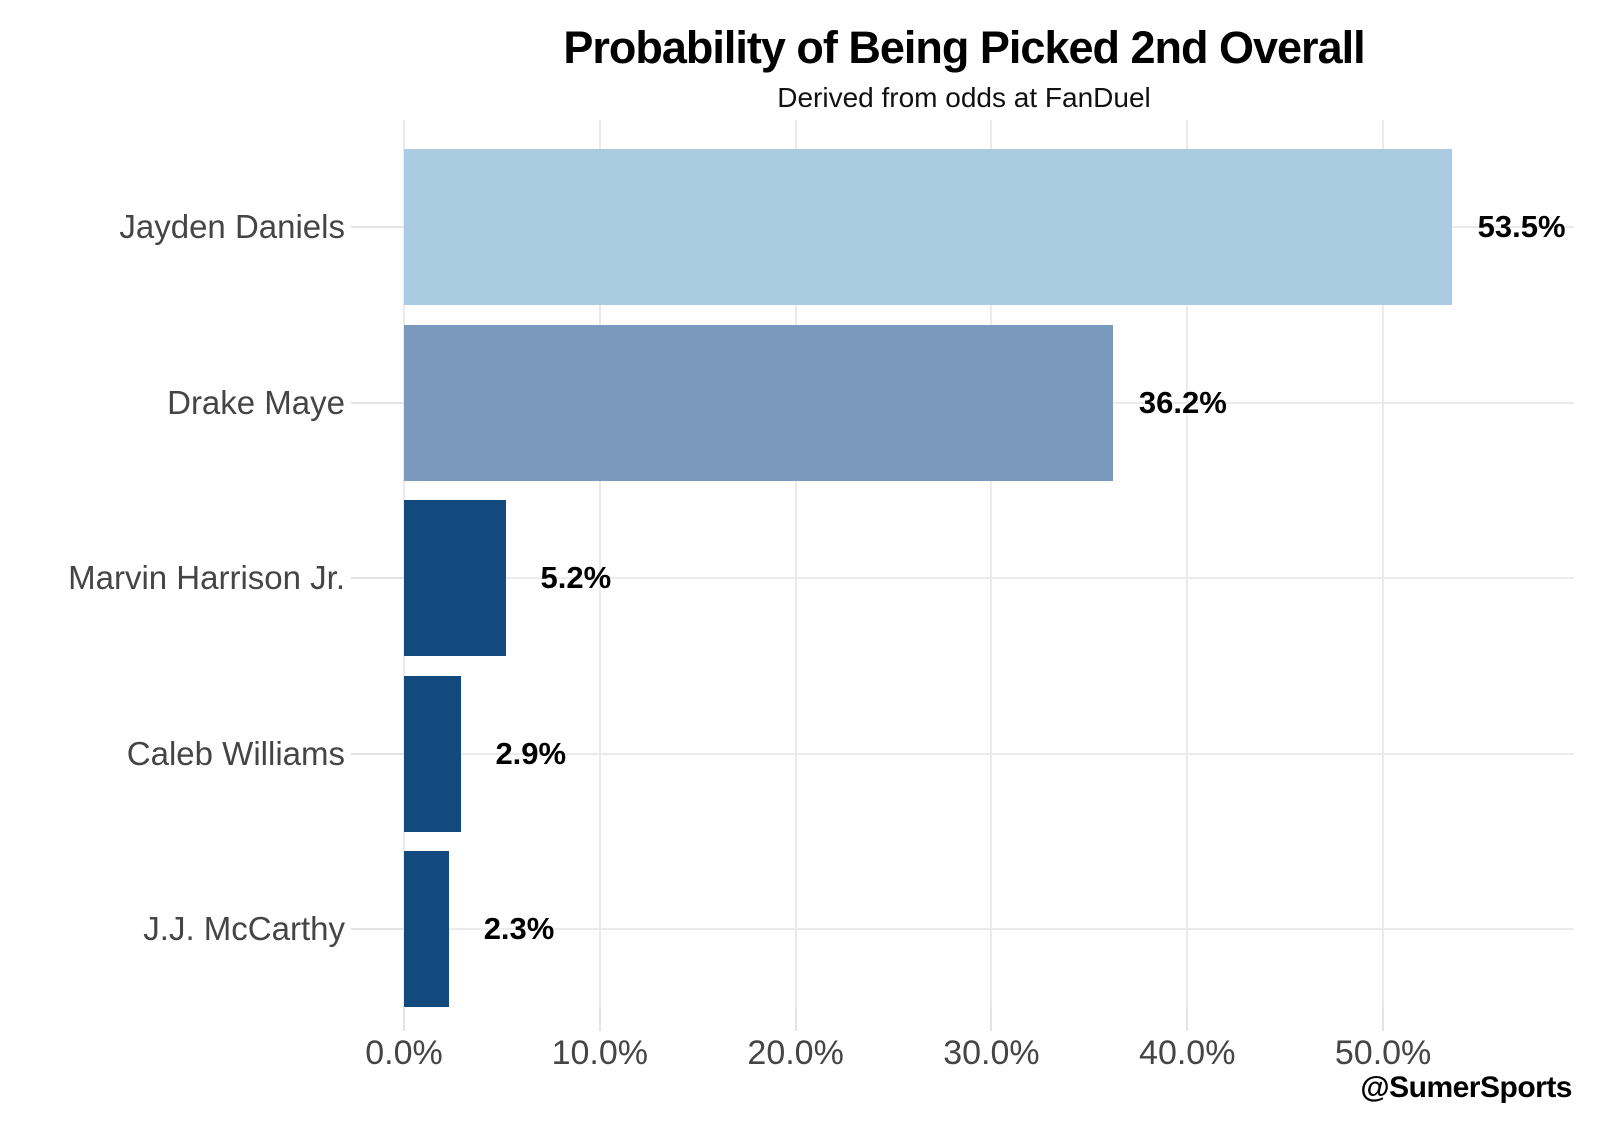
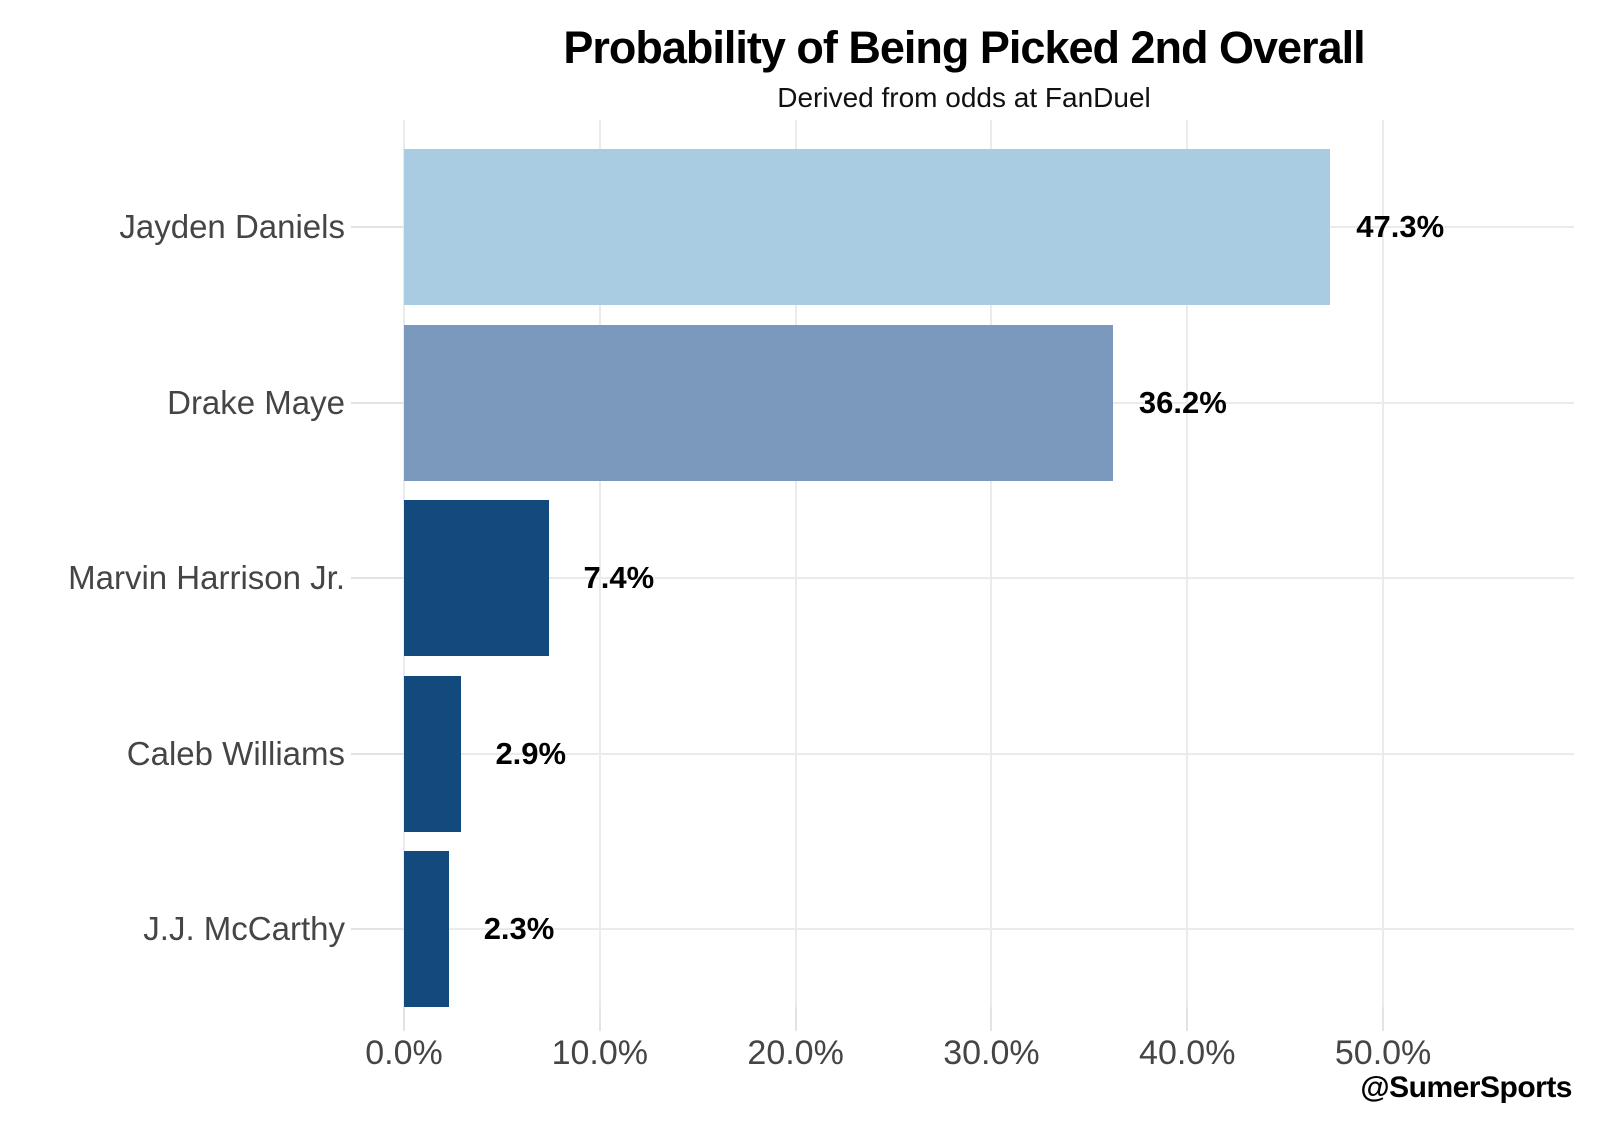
Jayden Daniels: 53.5% -> 47.3%
Marvin Harrison Jr.: 5.2% -> 7.4%
